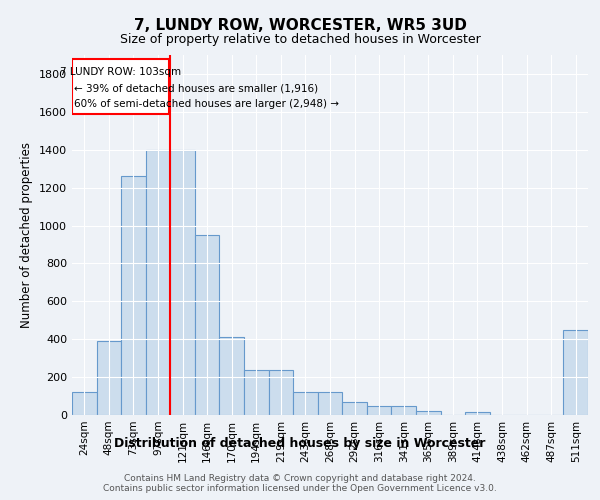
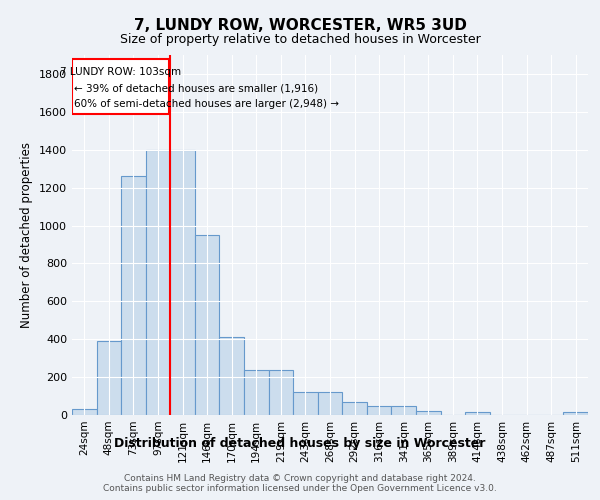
24sqm: 120 -> 30
511sqm: 450 -> 20
